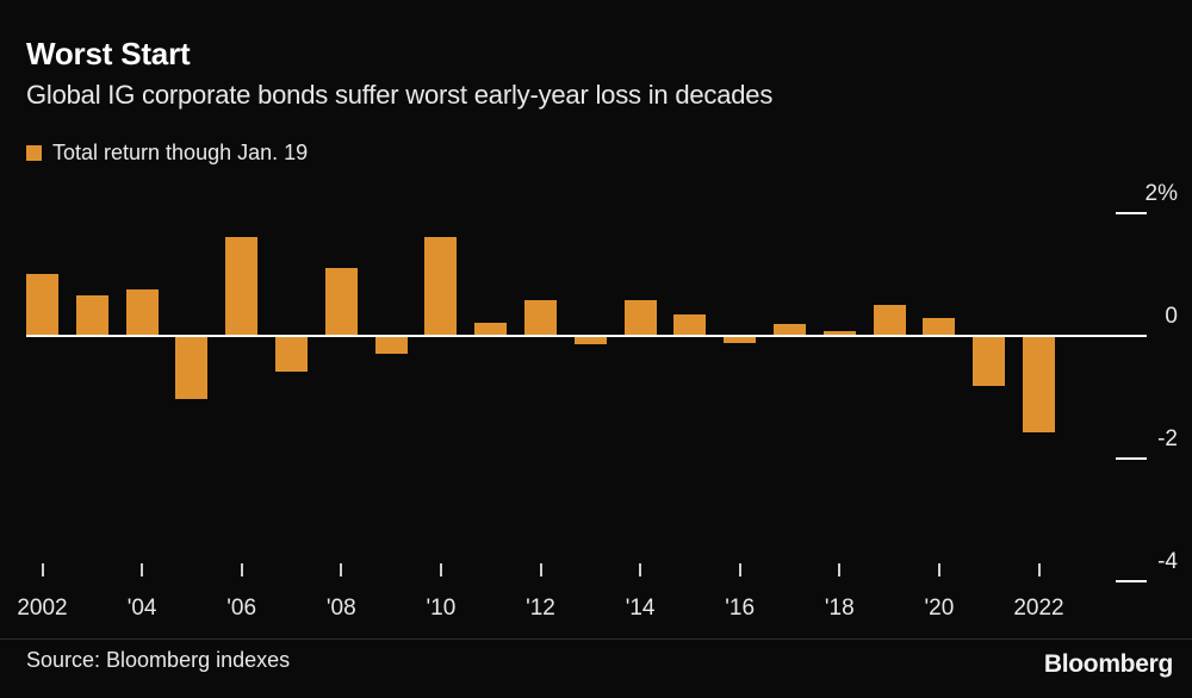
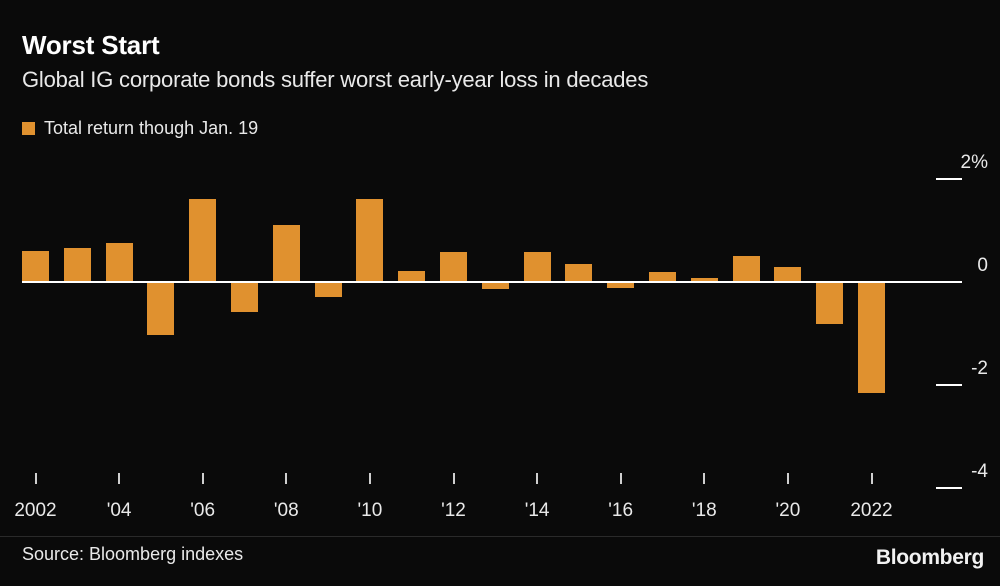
2002: 1.0% -> 0.6%
2022: -1.6% -> -2.2%
